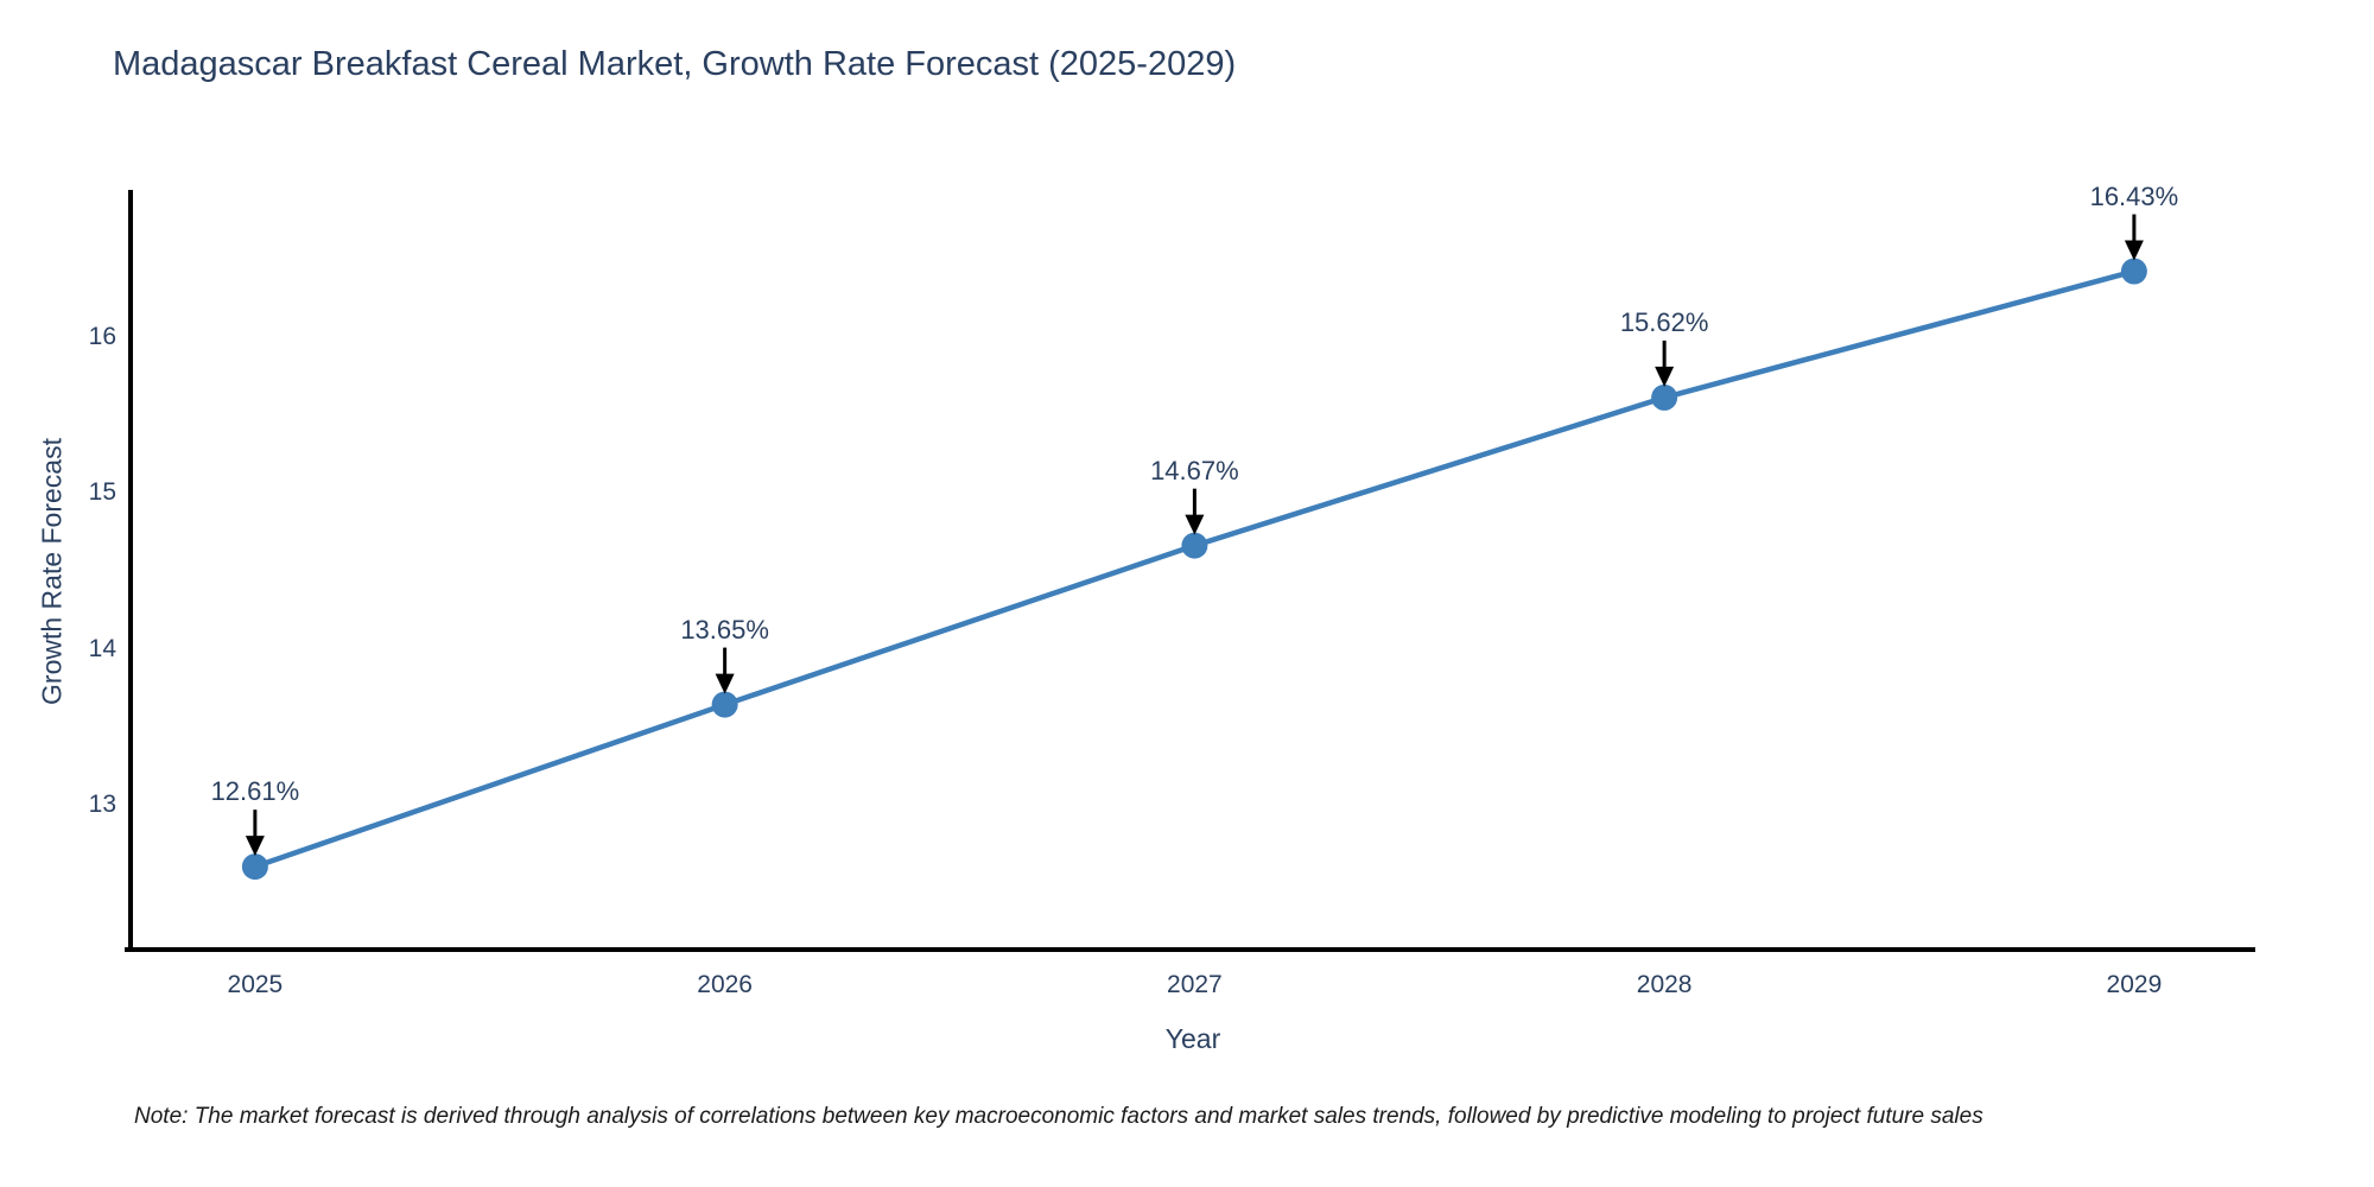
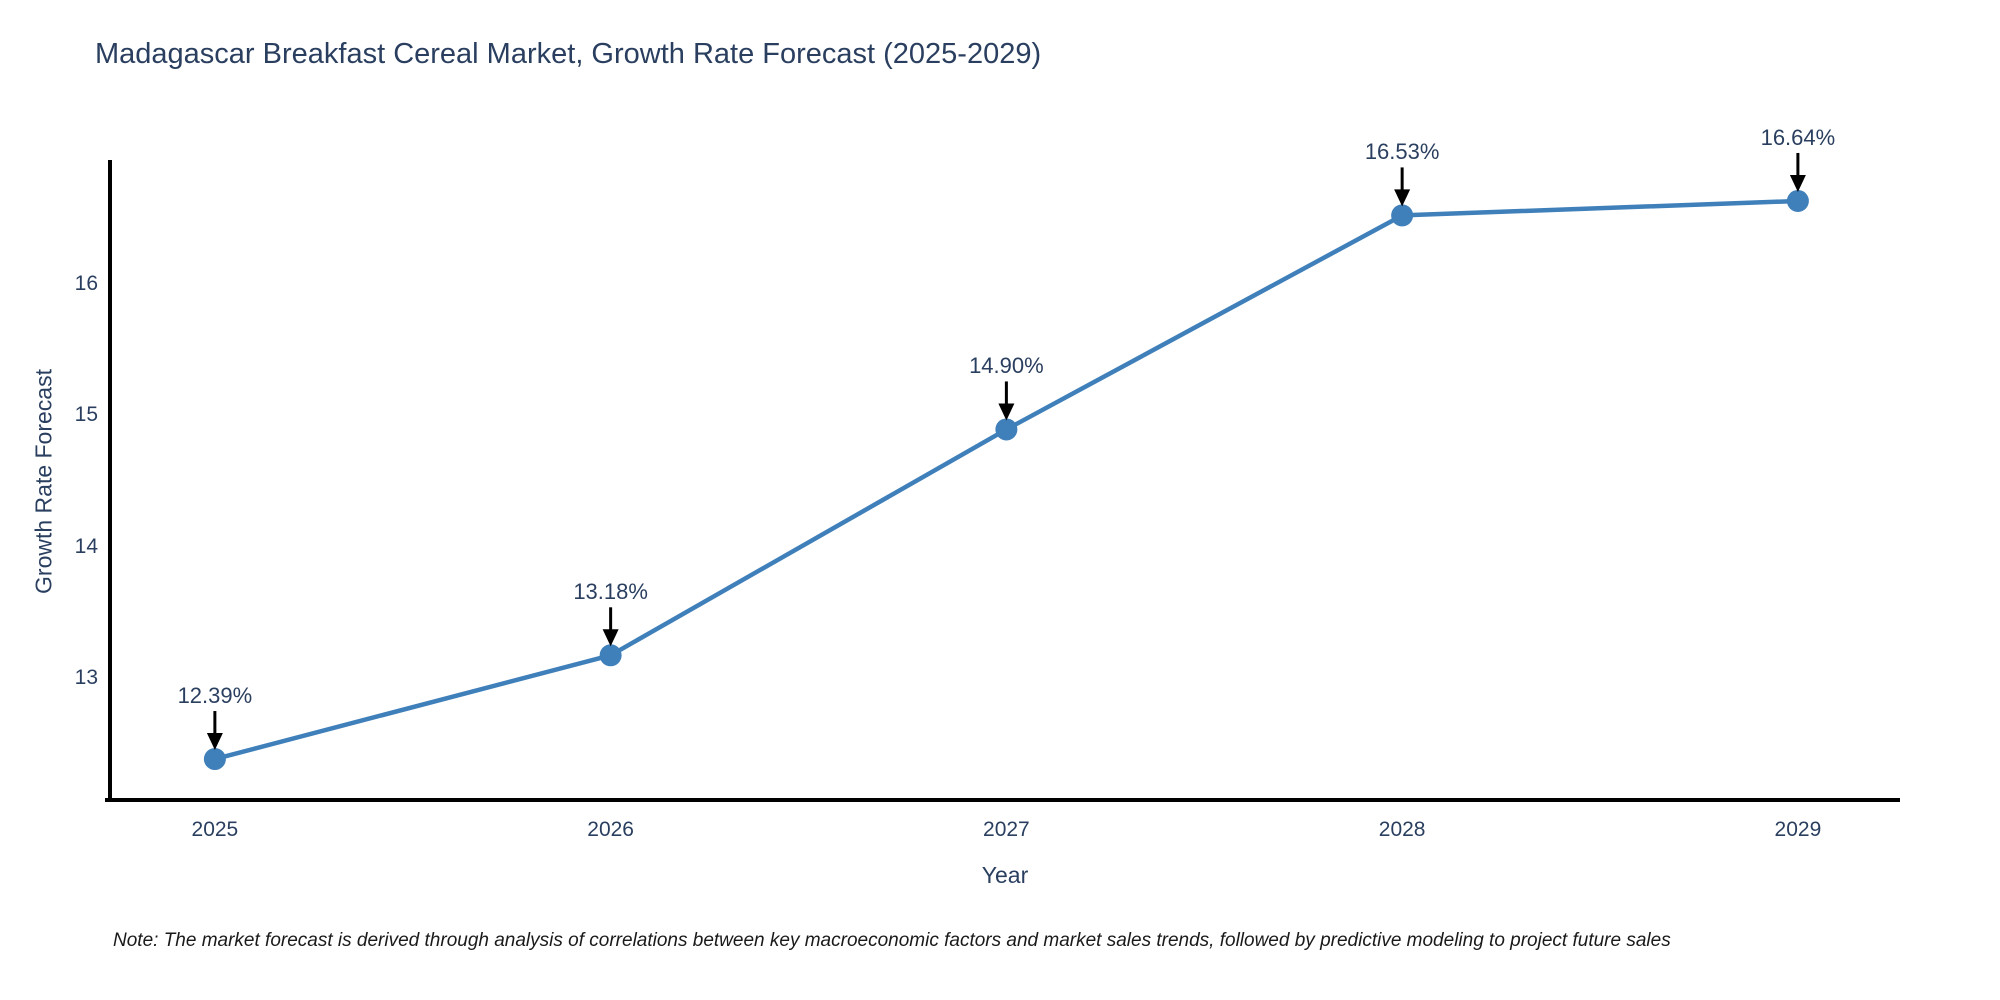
2025: 12.61% -> 12.39%
2026: 13.65% -> 13.18%
2027: 14.67% -> 14.90%
2028: 15.62% -> 16.53%
2029: 16.43% -> 16.64%
